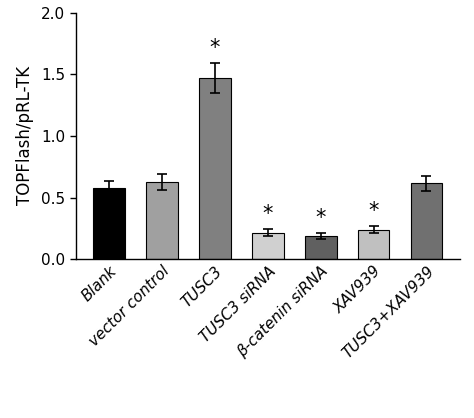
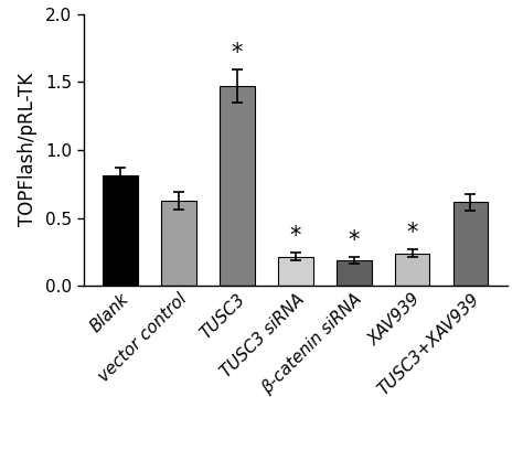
Blank: 0.57 -> 0.81
